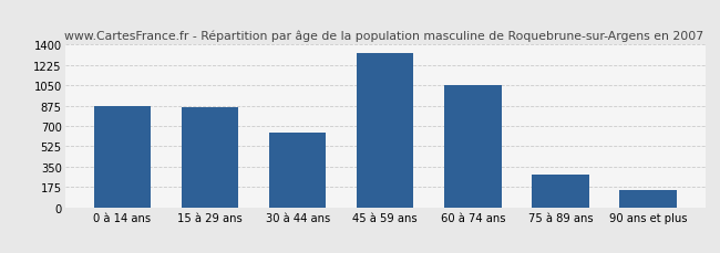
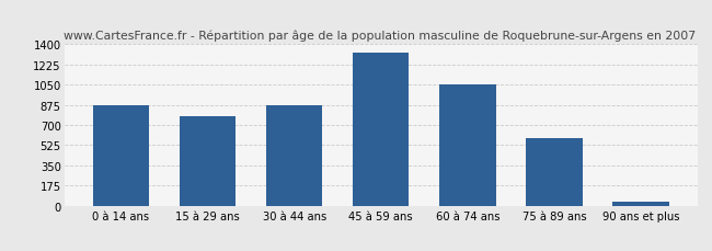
15 à 29 ans: 860 -> 780
30 à 44 ans: 640 -> 880
75 à 89 ans: 280 -> 590
90 ans et plus: 150 -> 30
